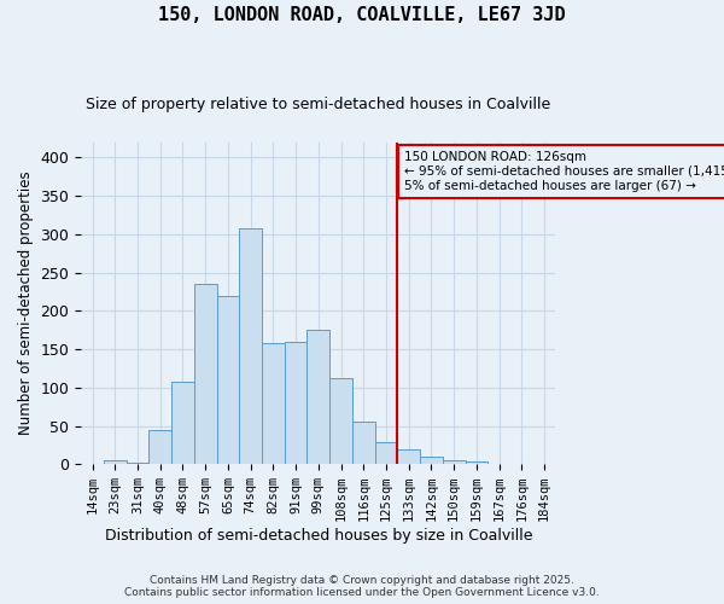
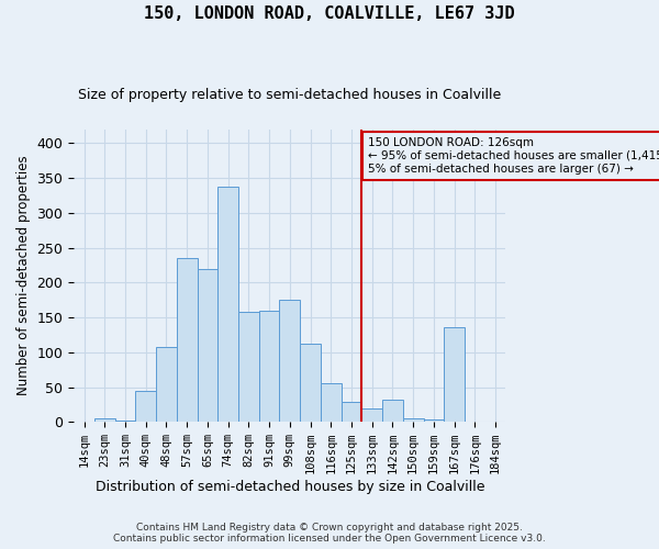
74sqm: 307 -> 338
142sqm: 10 -> 32
167sqm: 1 -> 136
